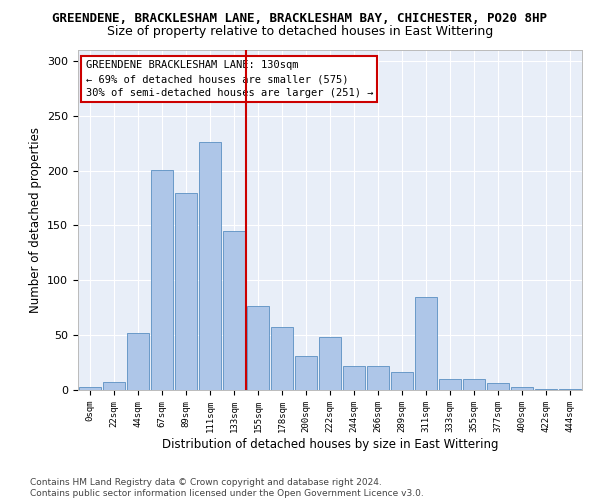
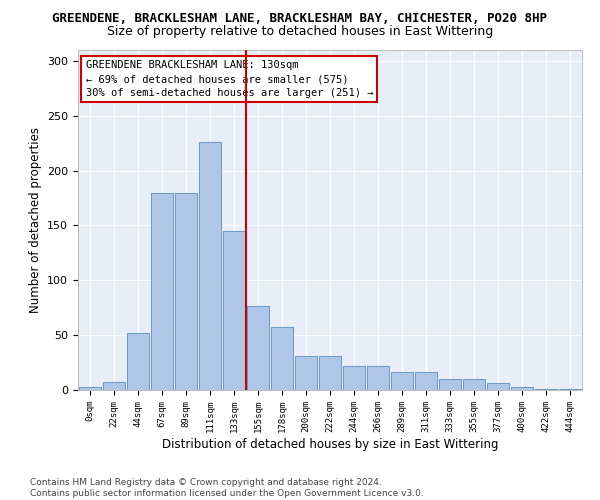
67sqm: 201 -> 180
222sqm: 48 -> 31
311sqm: 85 -> 16
